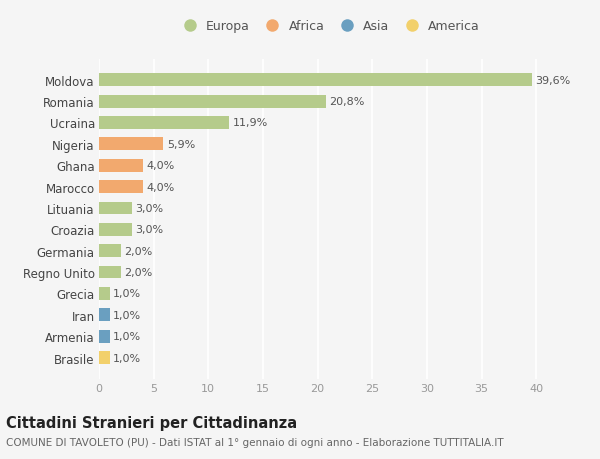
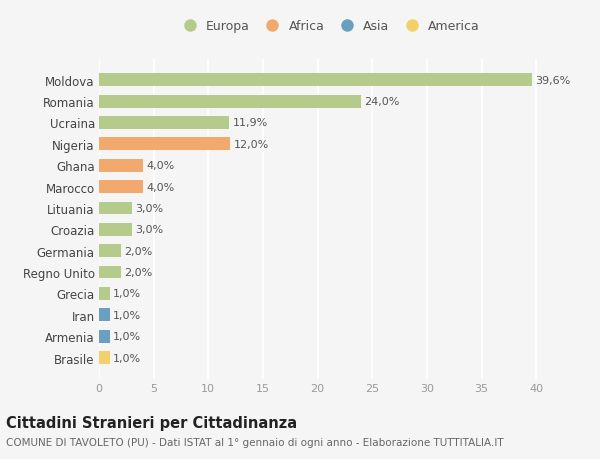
Romania: 20,8% -> 24,0%
Nigeria: 5,9% -> 12,0%
